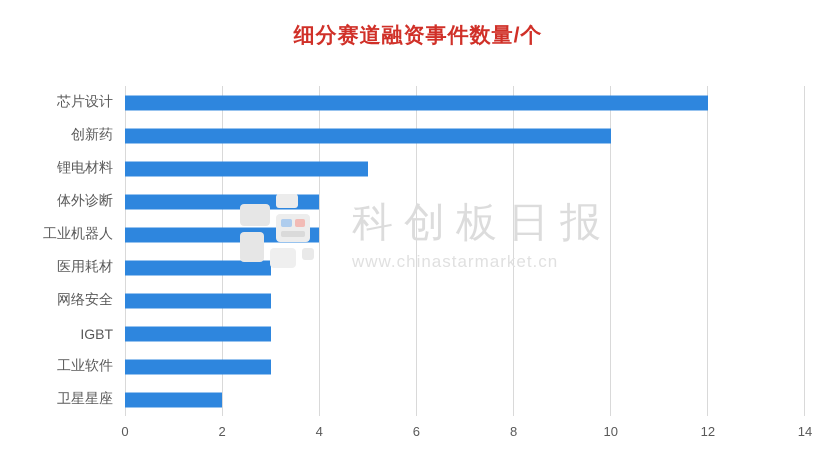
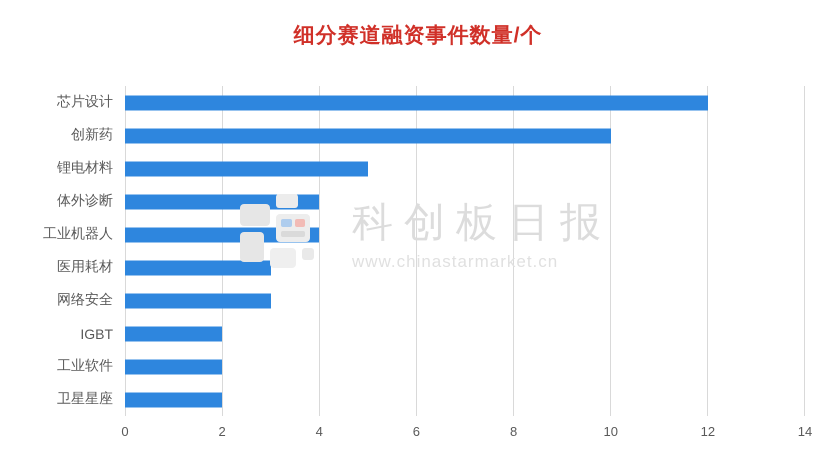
IGBT: 3 -> 2
工业软件: 3 -> 2
